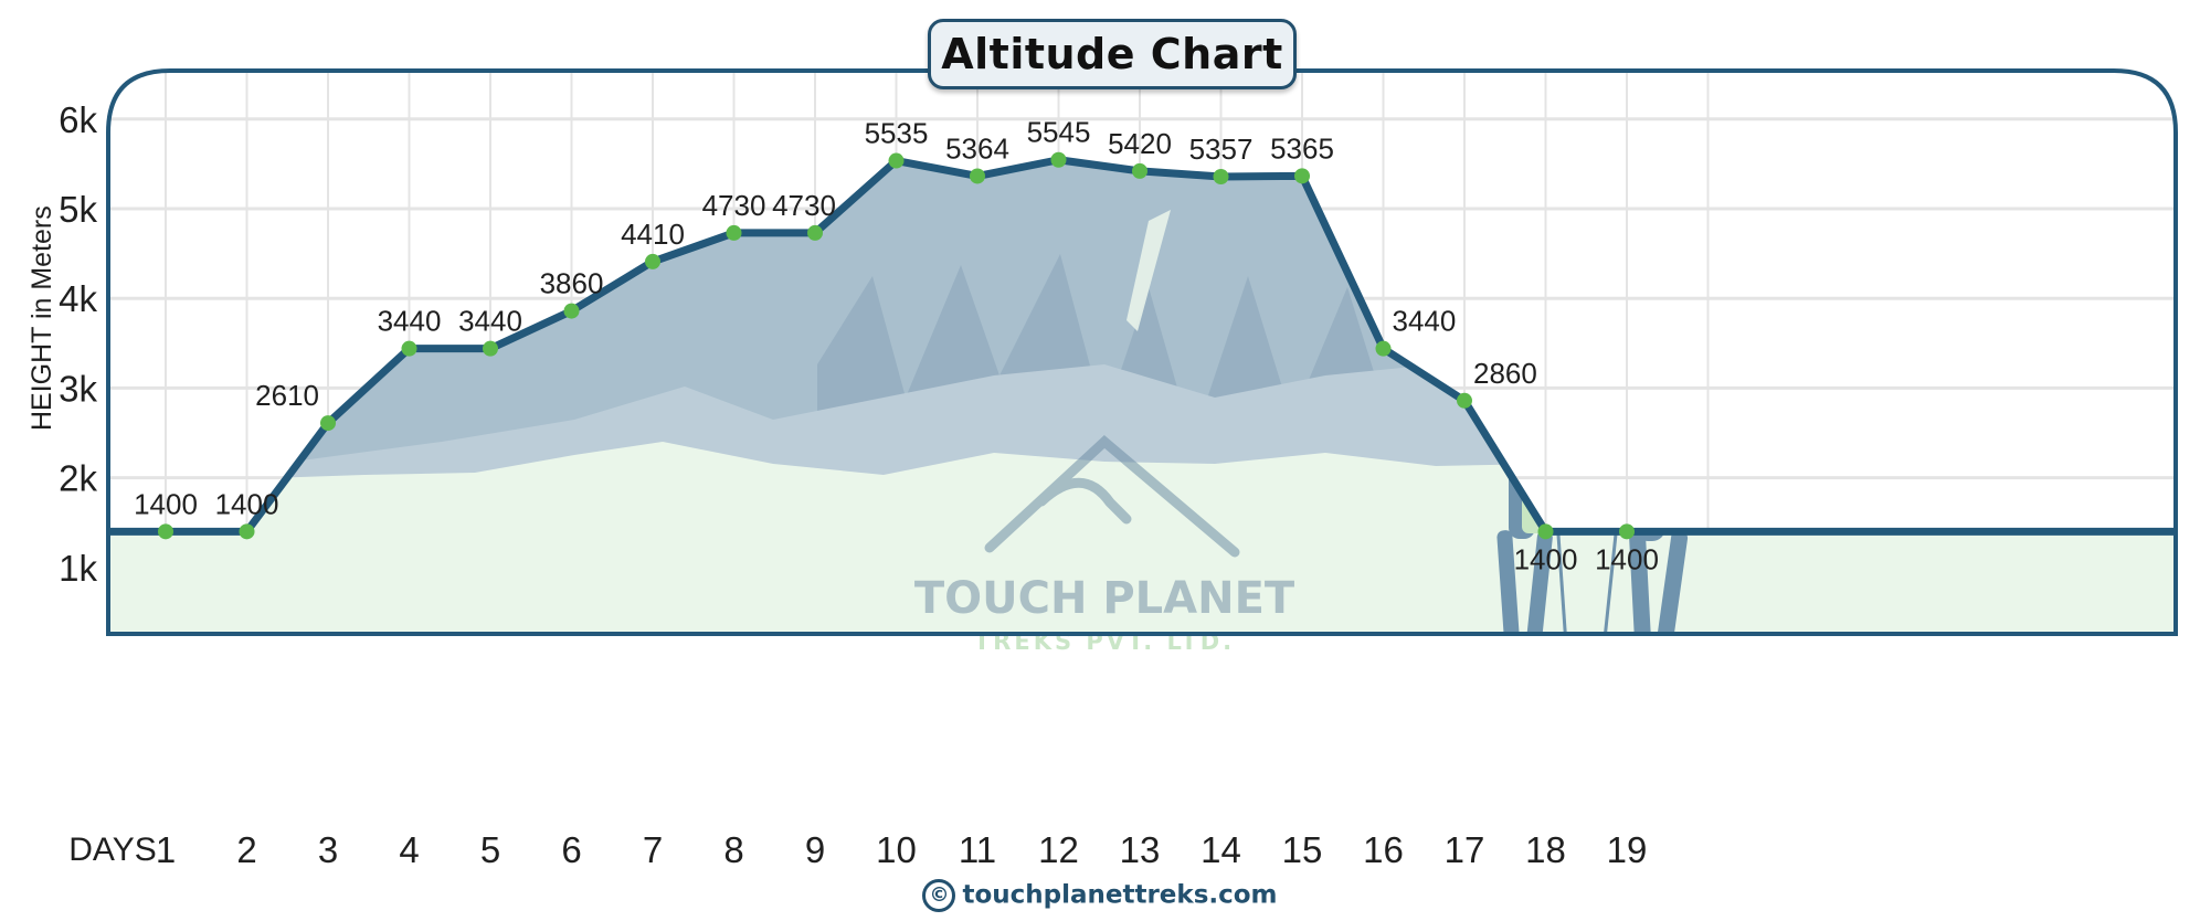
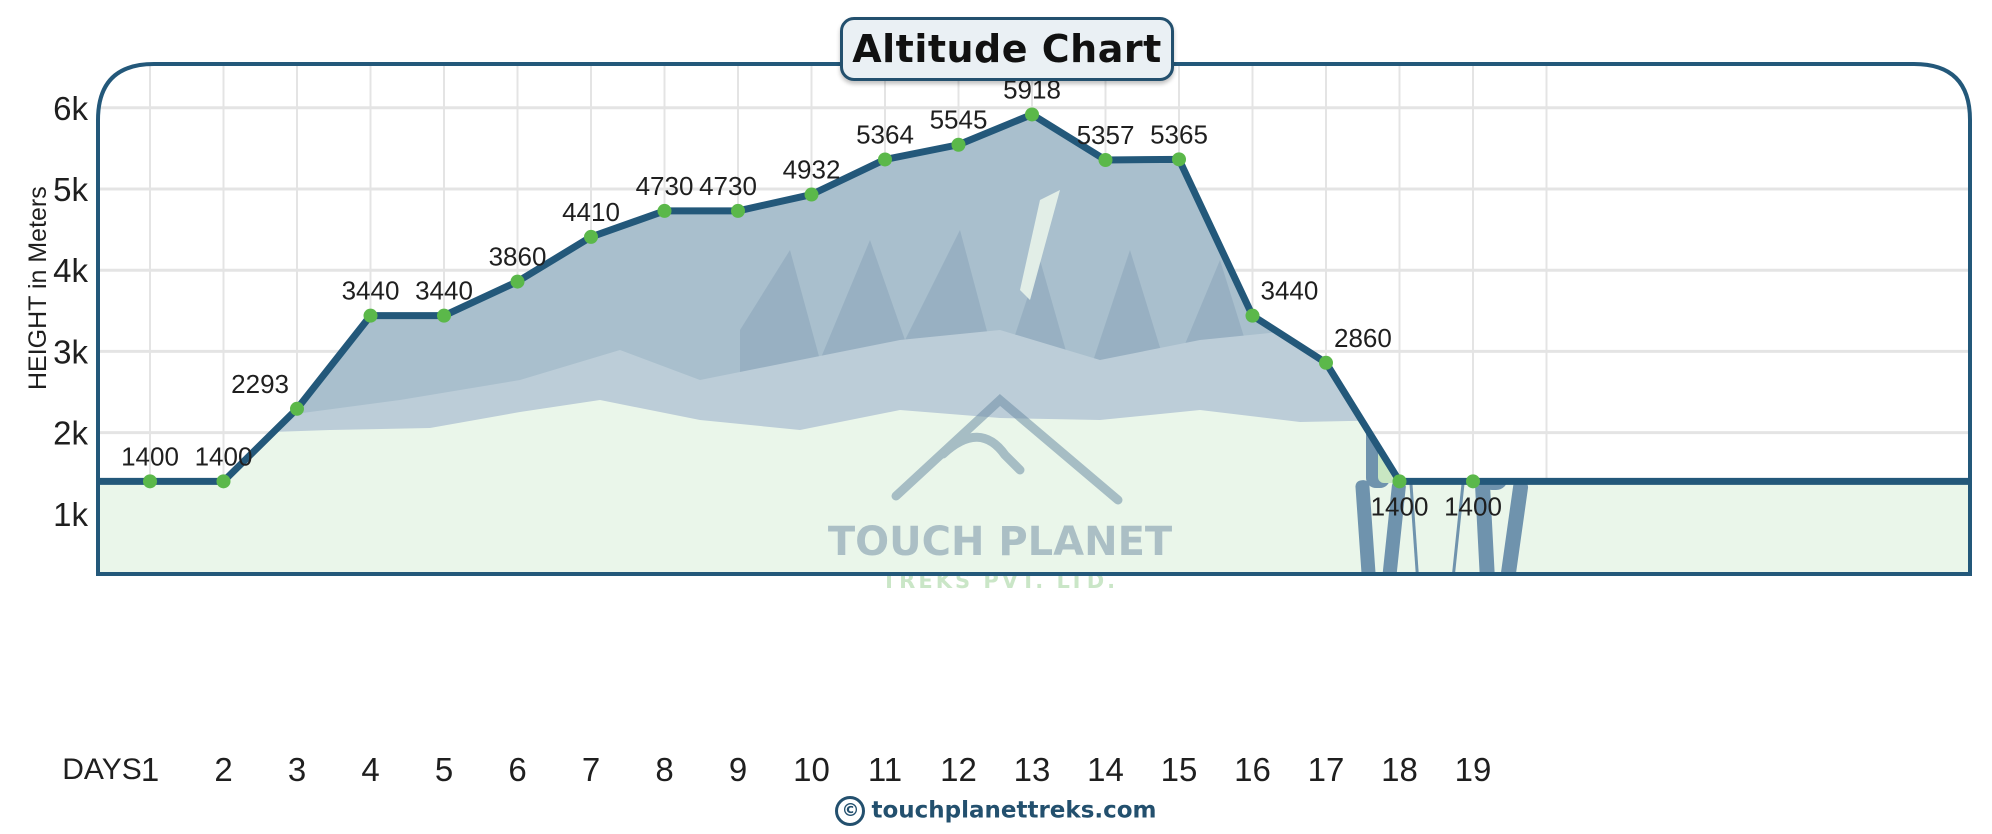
3: 2610 -> 2293
10: 5535 -> 4932
13: 5420 -> 5918
